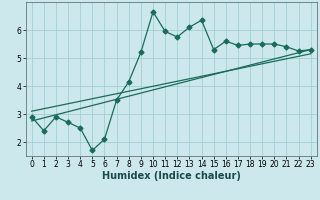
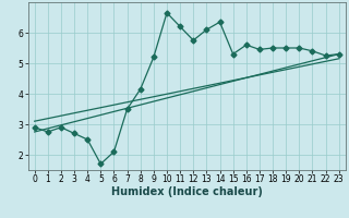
1: 2.40 -> 2.75
11: 5.95 -> 6.20
